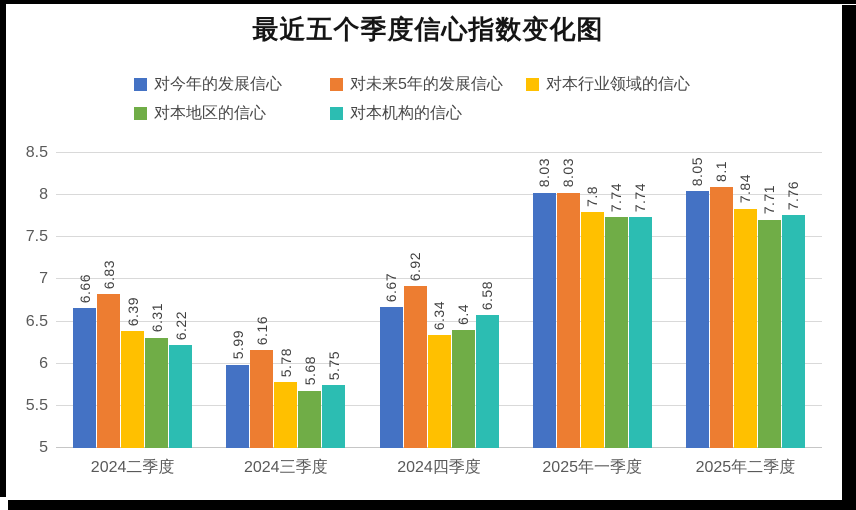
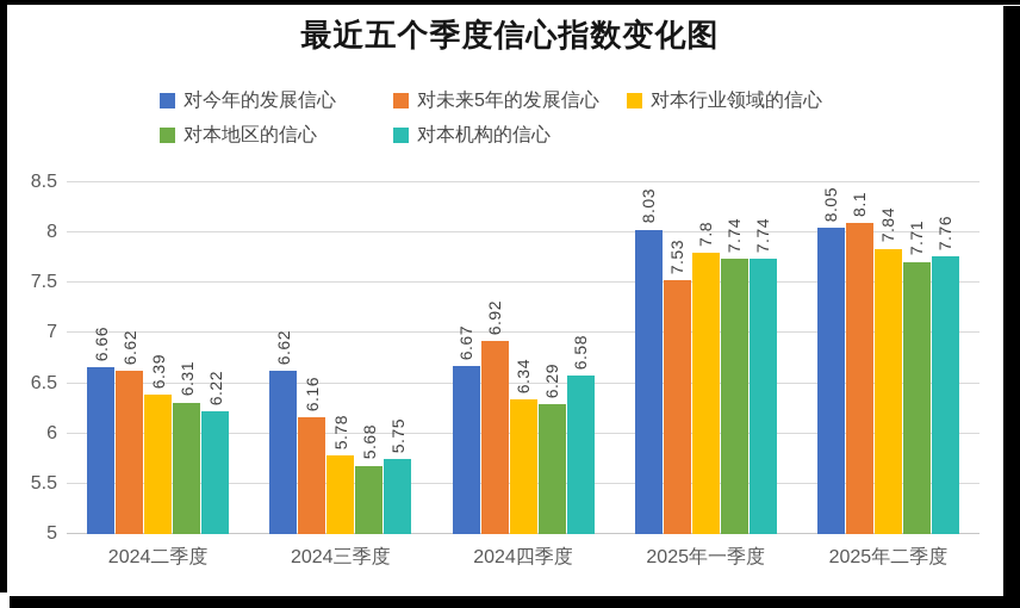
对未来5年的发展信心/2024二季度: 6.83 -> 6.62
对今年的发展信心/2024三季度: 5.99 -> 6.62
对本地区的信心/2024四季度: 6.4 -> 6.29
对未来5年的发展信心/2025年一季度: 8.03 -> 7.53
